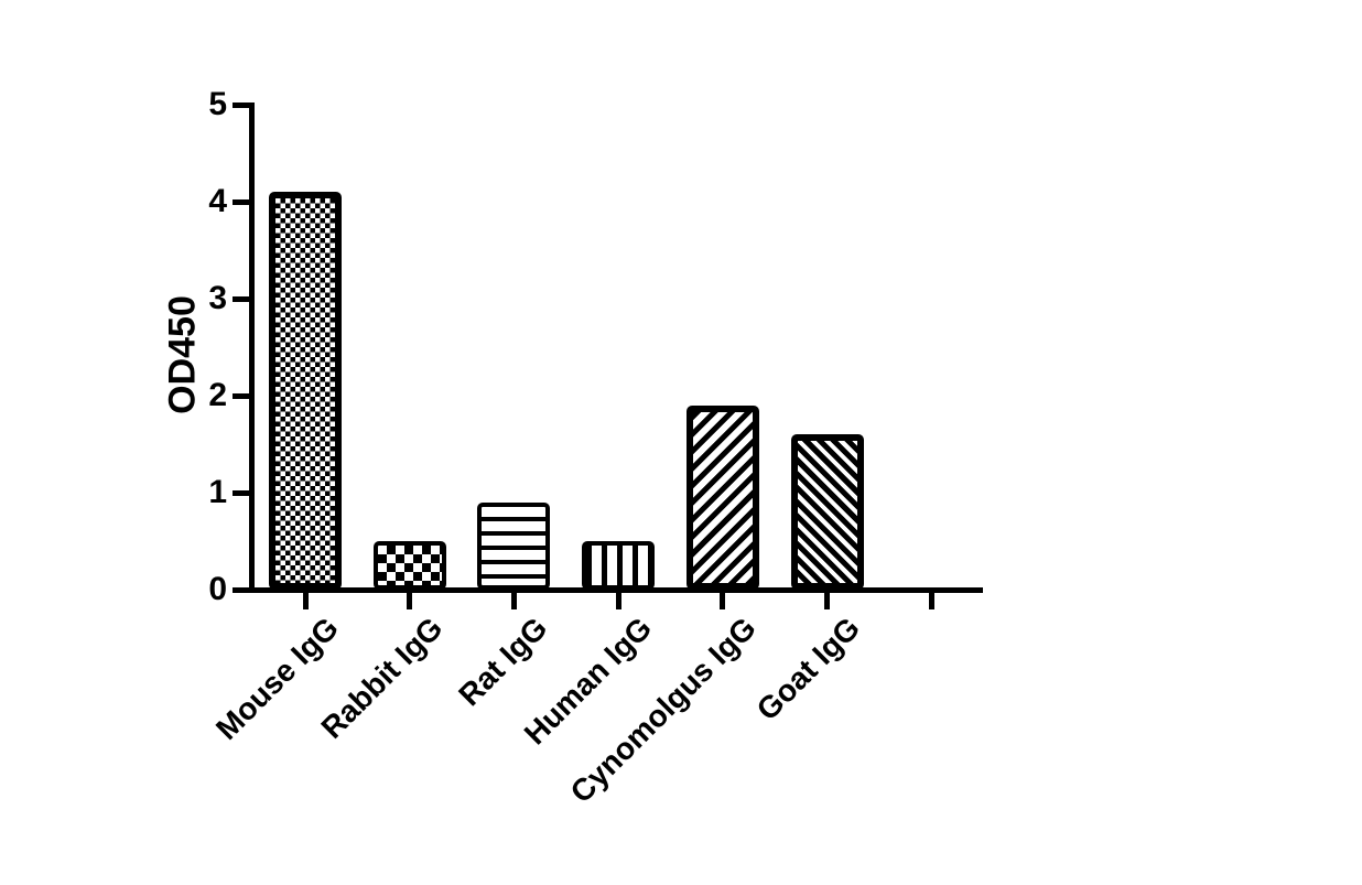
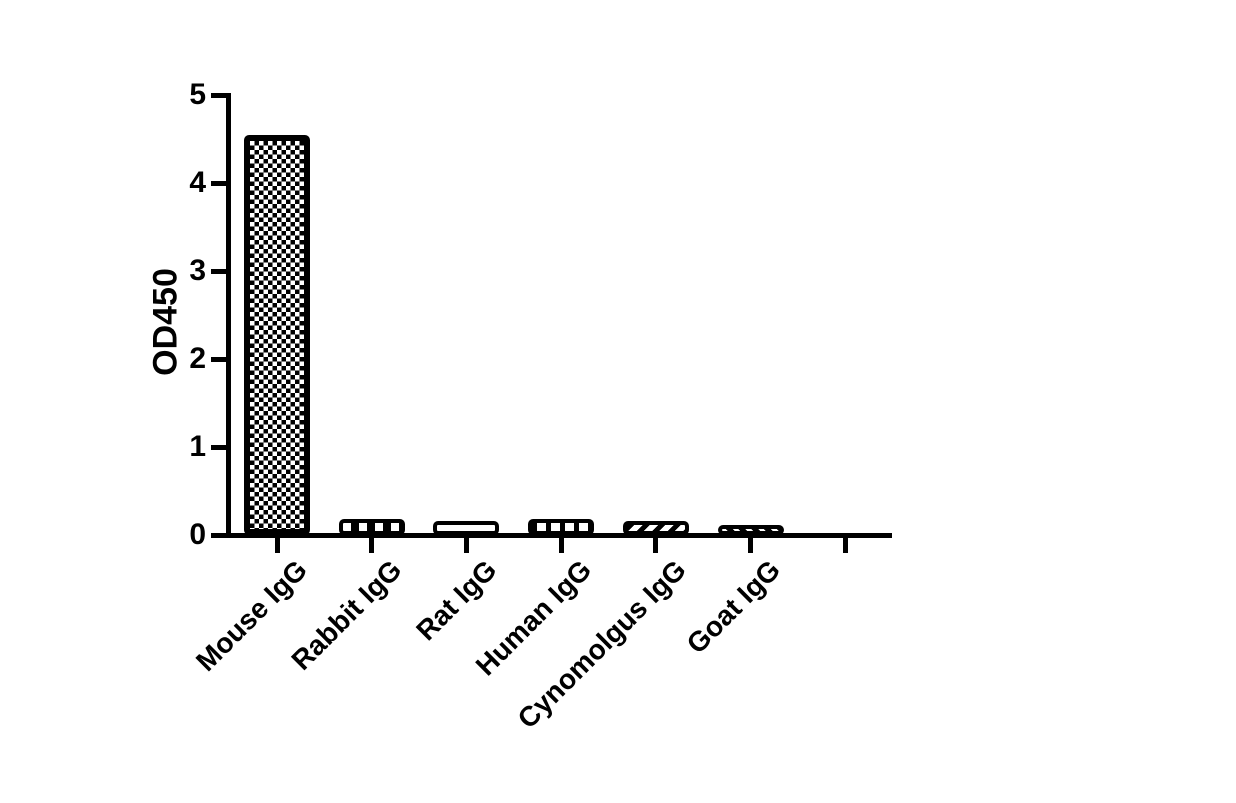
Mouse IgG: 4.1 -> 4.5
Rabbit IgG: 0.5 -> 0.2
Rat IgG: 0.9 -> 0.2
Human IgG: 0.5 -> 0.2
Cynomolgus IgG: 1.9 -> 0.2
Goat IgG: 1.6 -> 0.1
